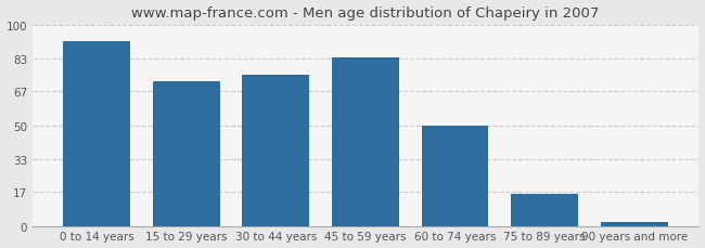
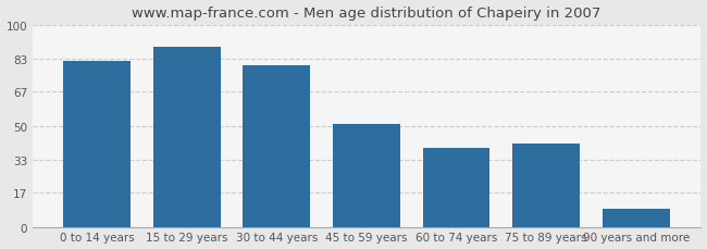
0 to 14 years: 92 -> 82
15 to 29 years: 72 -> 89
30 to 44 years: 75 -> 80
45 to 59 years: 84 -> 51
60 to 74 years: 50 -> 39
75 to 89 years: 16 -> 41
90 years and more: 2 -> 9
